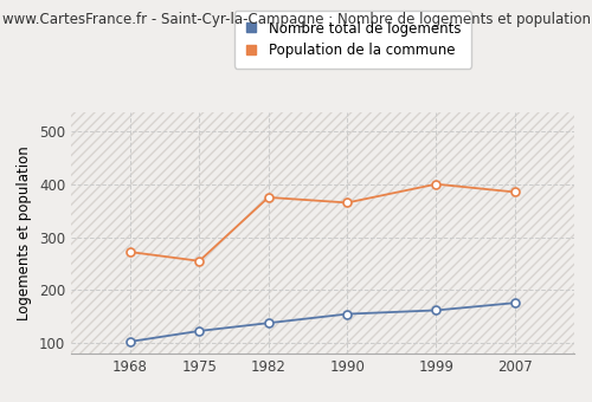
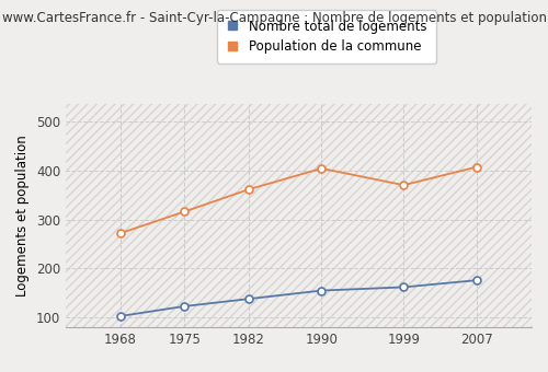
Population de la commune/1975: 255 -> 316
Population de la commune/1982: 375 -> 361
Population de la commune/1990: 365 -> 404
Population de la commune/1999: 400 -> 370
Population de la commune/2007: 385 -> 407
